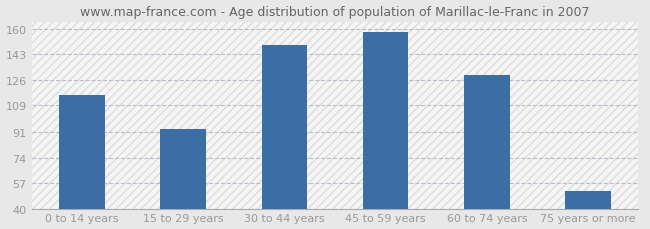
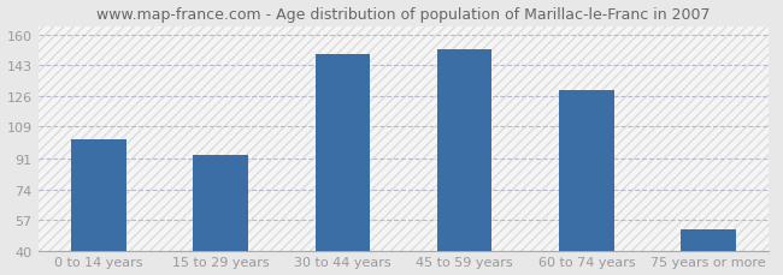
0 to 14 years: 116 -> 102
45 to 59 years: 158 -> 152
